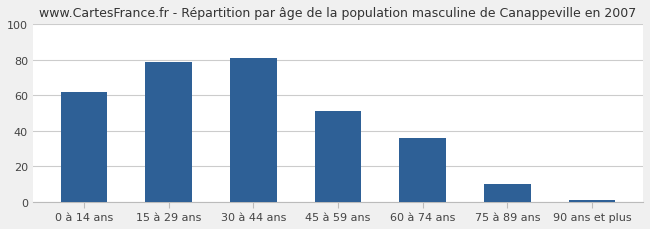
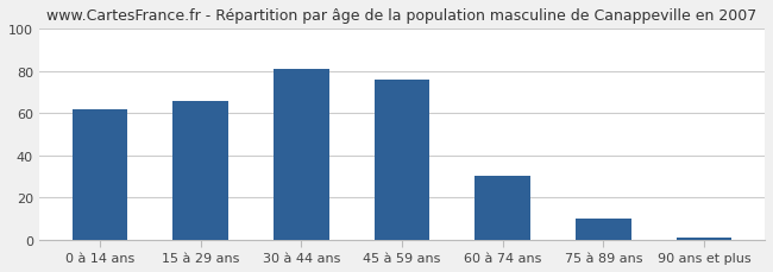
15 à 29 ans: 79 -> 66
45 à 59 ans: 51 -> 76
60 à 74 ans: 36 -> 30
